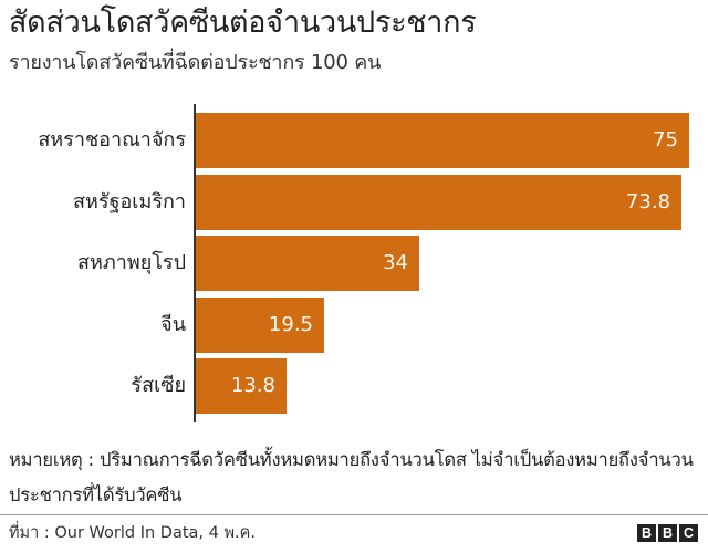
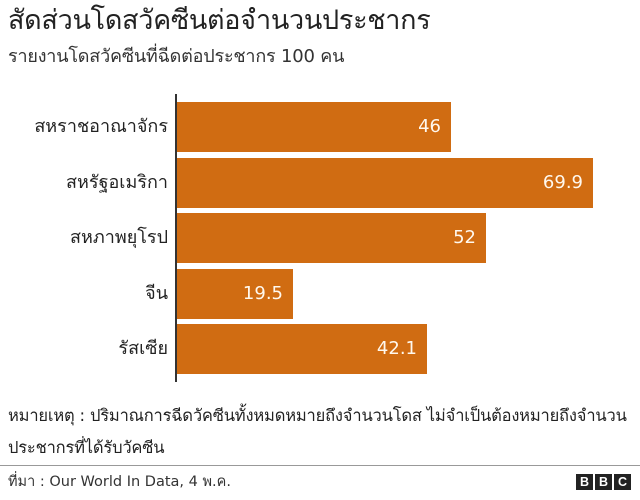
สหราชอาณาจักร: 75 -> 46
สหรัฐอเมริกา: 73.8 -> 69.9
สหภาพยุโรป: 34 -> 52
รัสเซีย: 13.8 -> 42.1
